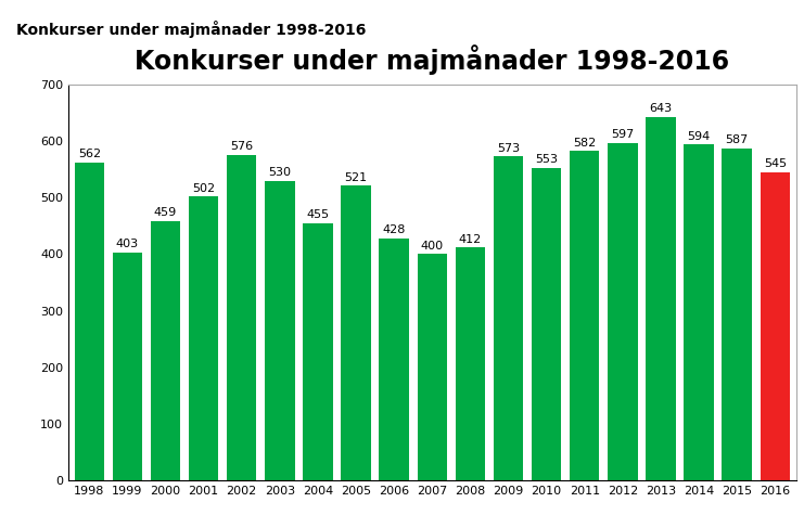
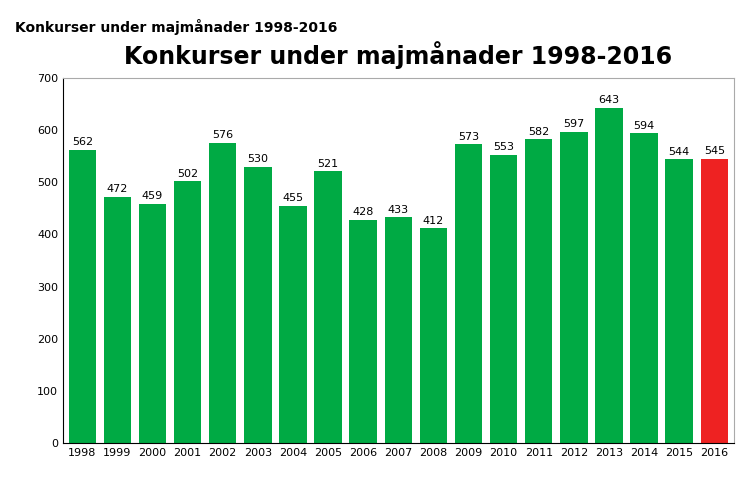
1999: 403 -> 472
2007: 400 -> 433
2015: 587 -> 544
